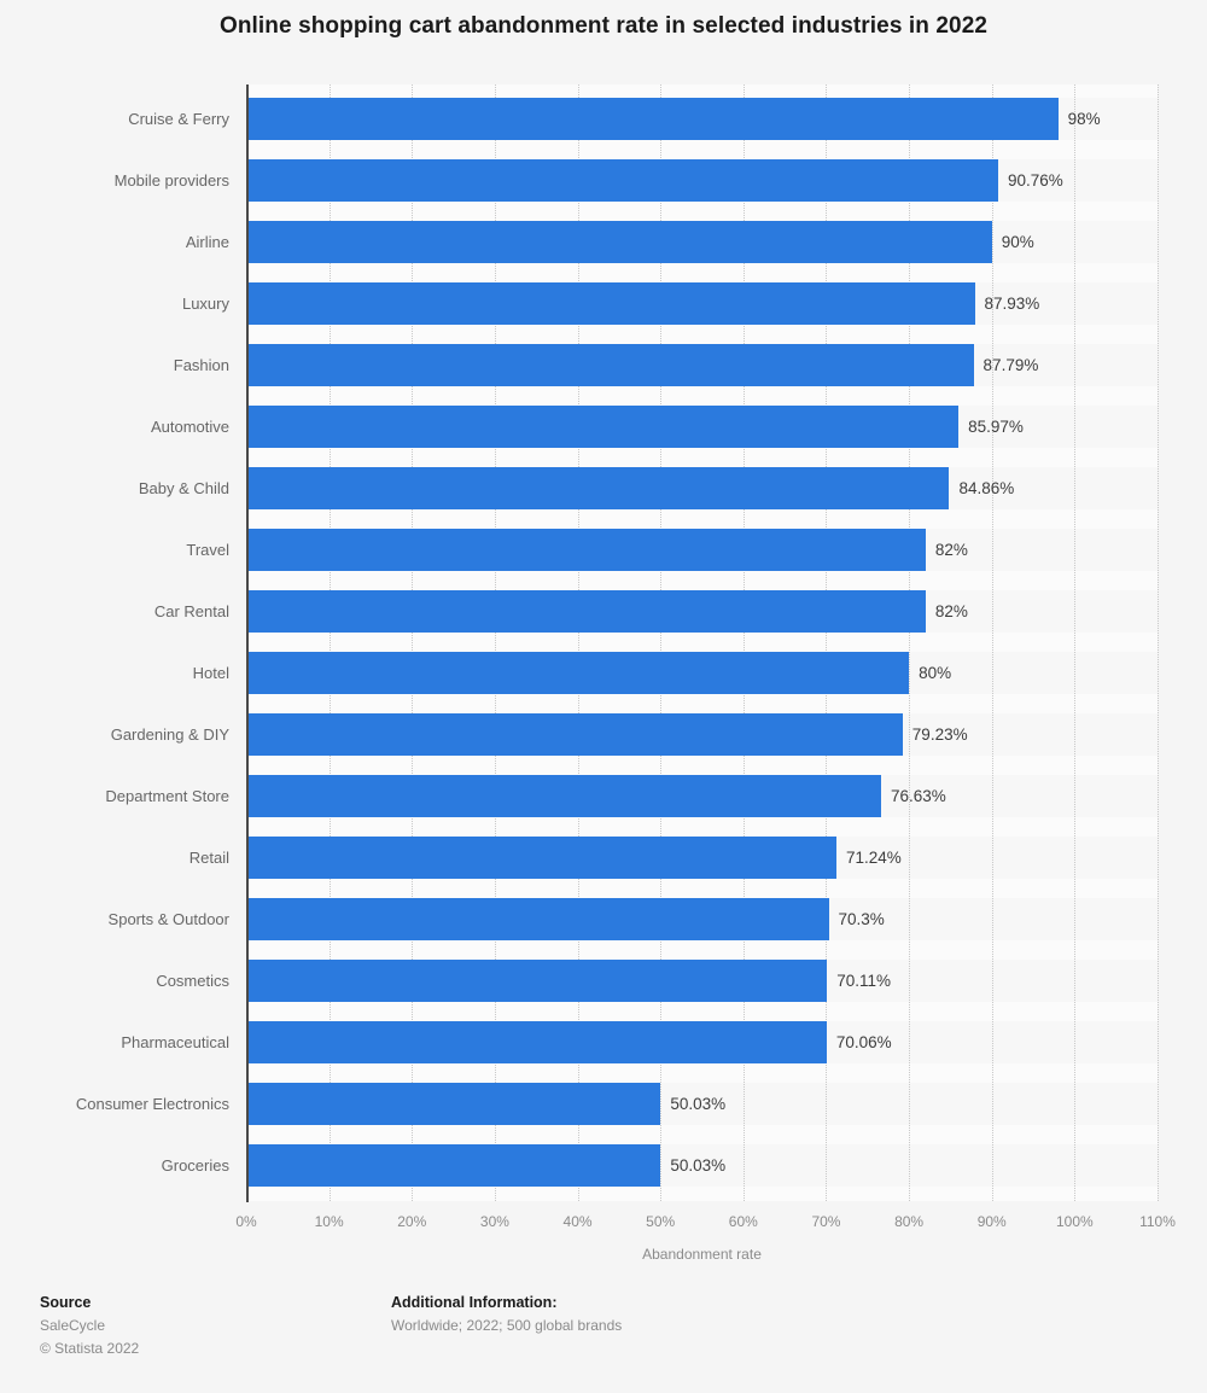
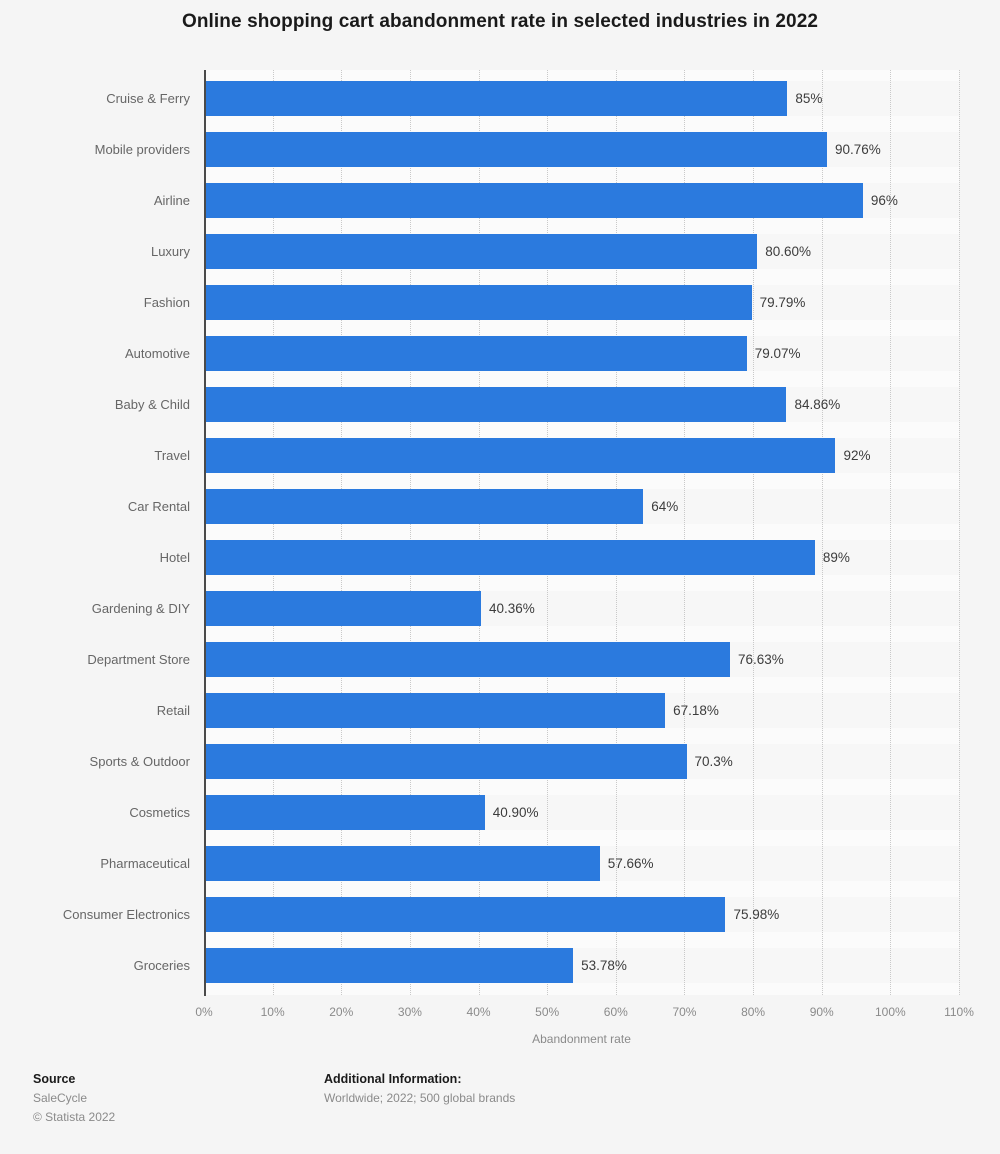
Cruise & Ferry: 98% -> 85%
Airline: 90% -> 96%
Luxury: 87.93% -> 80.60%
Fashion: 87.79% -> 79.79%
Automotive: 85.97% -> 79.07%
Travel: 82% -> 92%
Car Rental: 82% -> 64%
Hotel: 80% -> 89%
Gardening & DIY: 79.23% -> 40.36%
Retail: 71.24% -> 67.18%
Cosmetics: 70.11% -> 40.90%
Pharmaceutical: 70.06% -> 57.66%
Consumer Electronics: 50.03% -> 75.98%
Groceries: 50.03% -> 53.78%
